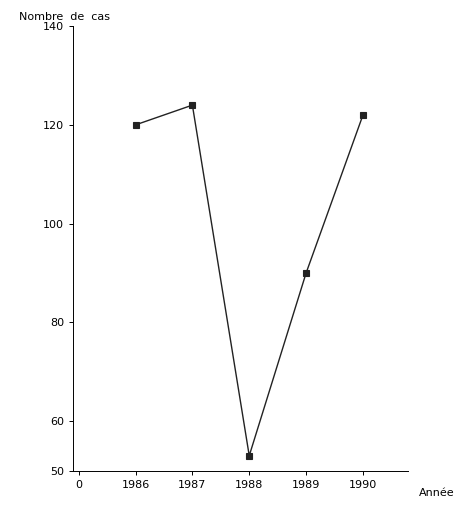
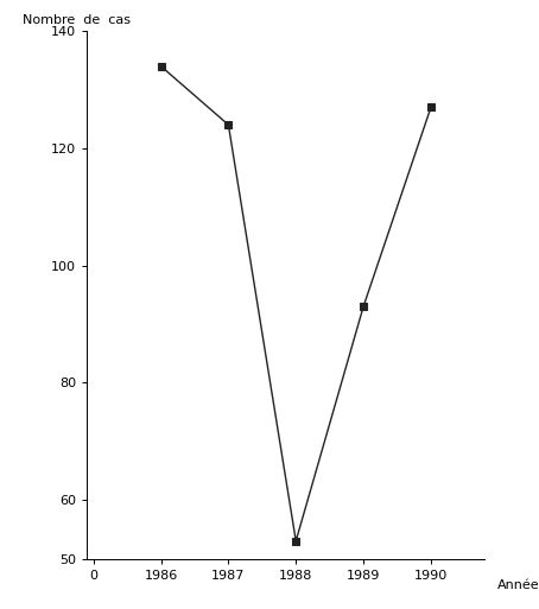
1986: 120 -> 134
1989: 90 -> 93
1990: 122 -> 127
